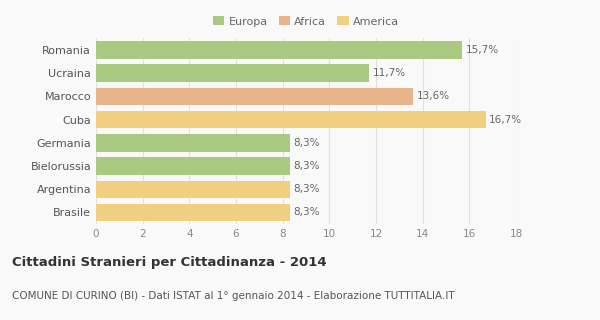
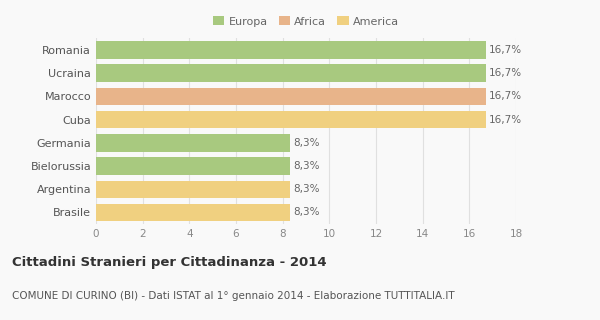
Romania: 15,7% -> 16,7%
Ucraina: 11,7% -> 16,7%
Marocco: 13,6% -> 16,7%
